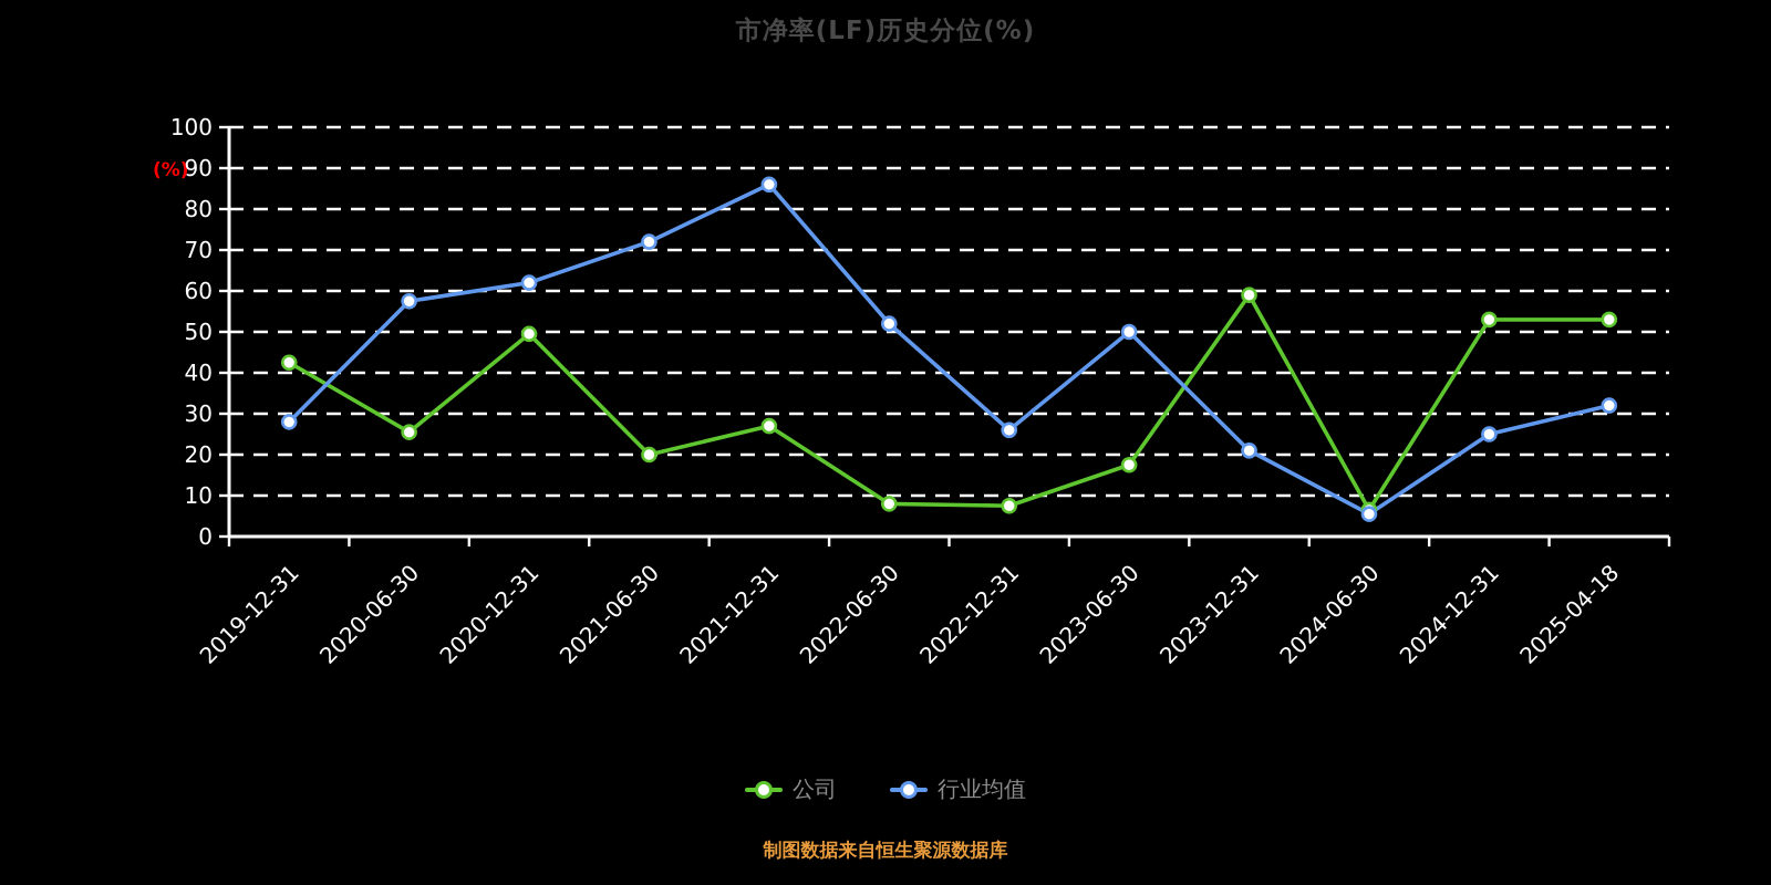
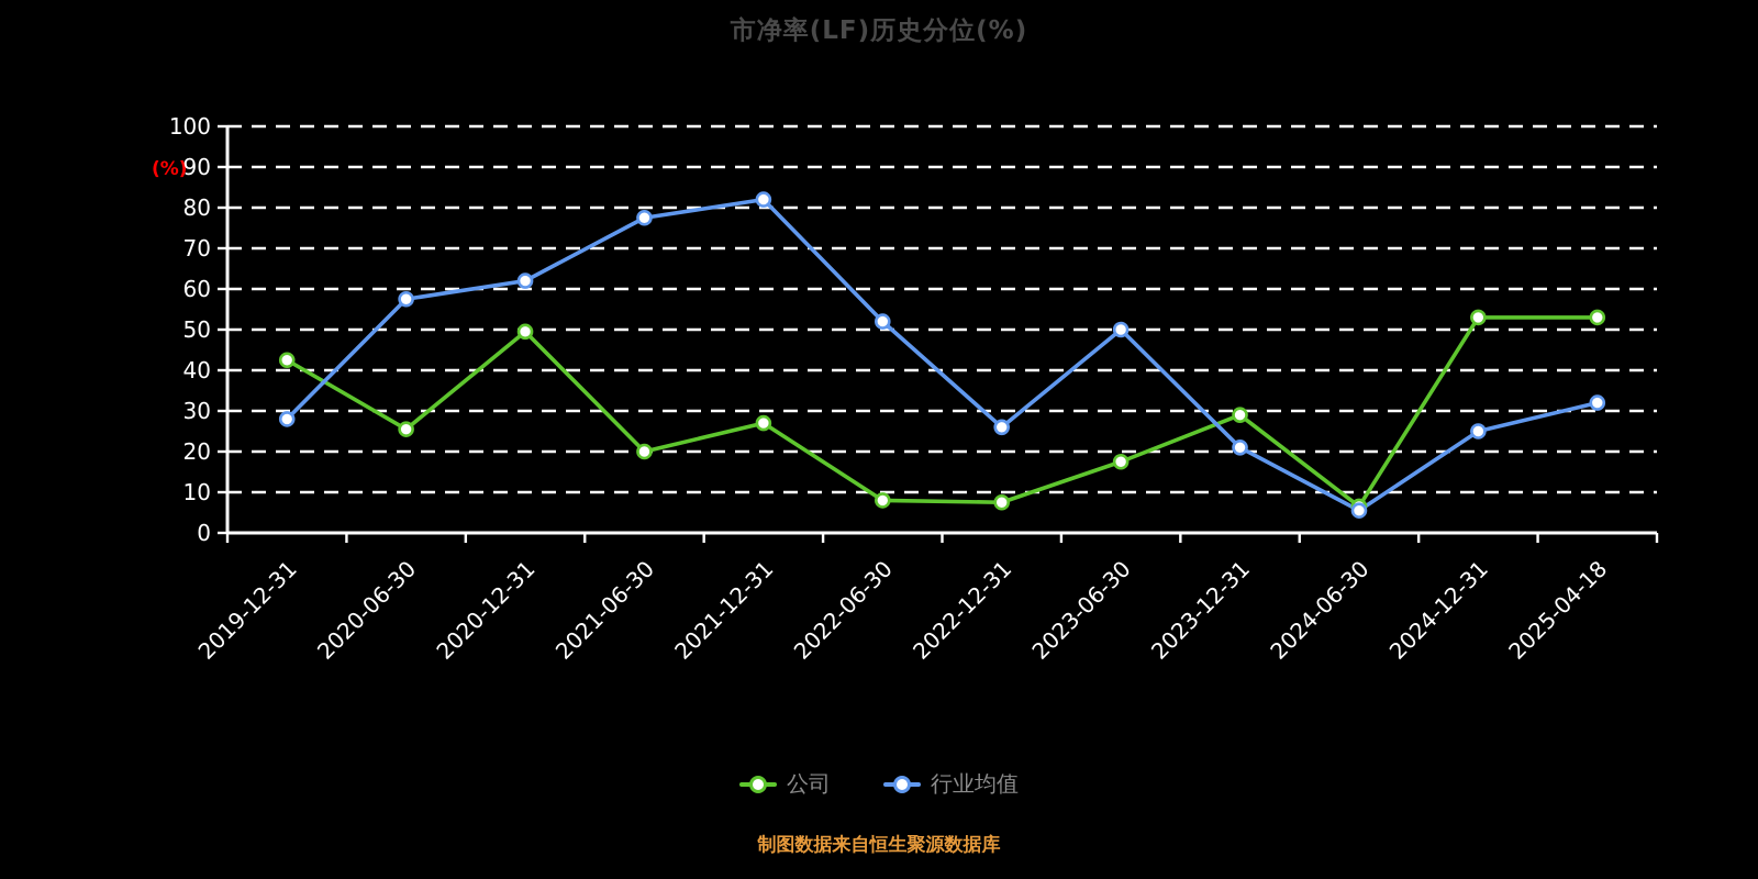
行业均值/2021-06-30: 72 -> 78
行业均值/2021-12-31: 86 -> 82
公司/2023-12-31: 59 -> 29
